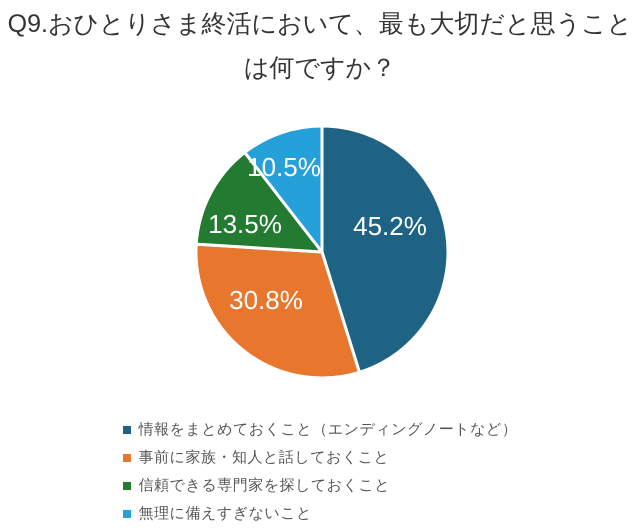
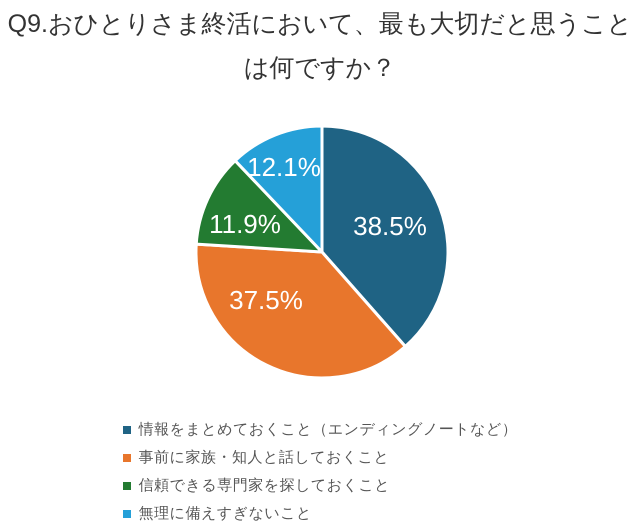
情報をまとめておくこと（エンディングノートなど）: 45.2% -> 38.5%
事前に家族・知人と話しておくこと: 30.8% -> 37.5%
信頼できる専門家を探しておくこと: 13.5% -> 11.9%
無理に備えすぎないこと: 10.5% -> 12.1%
